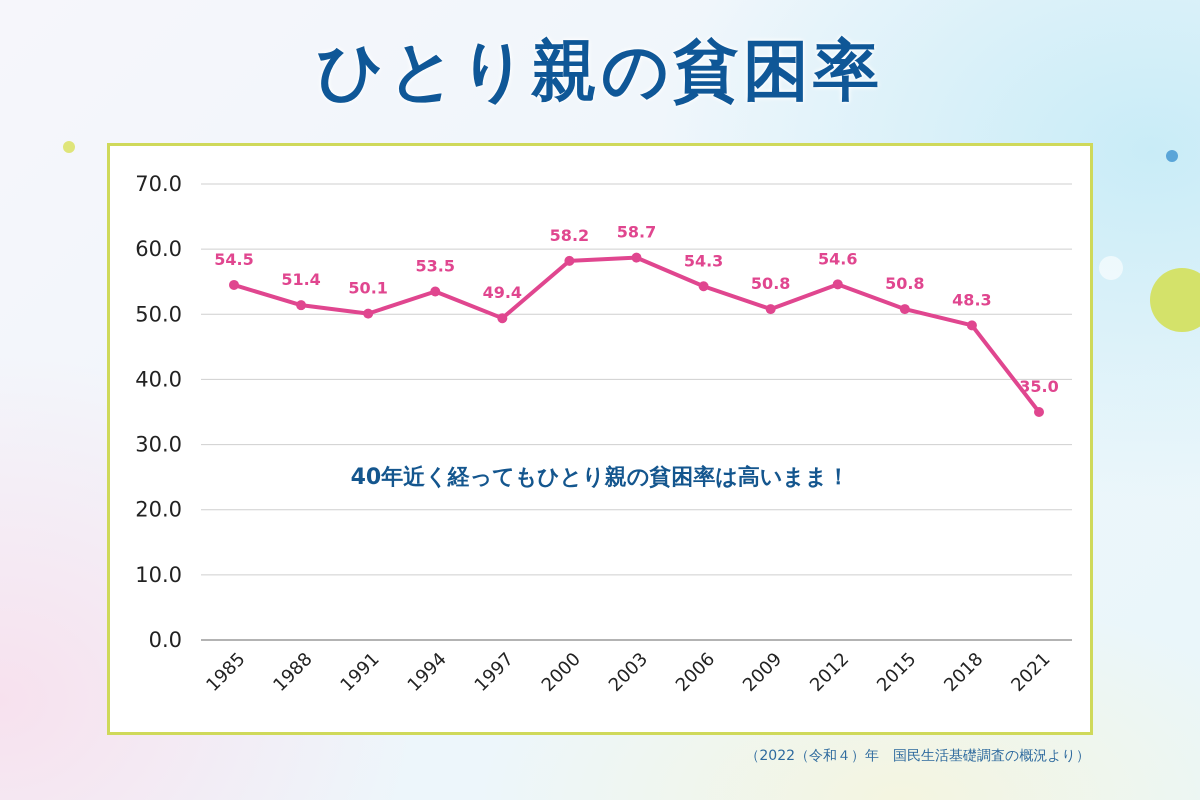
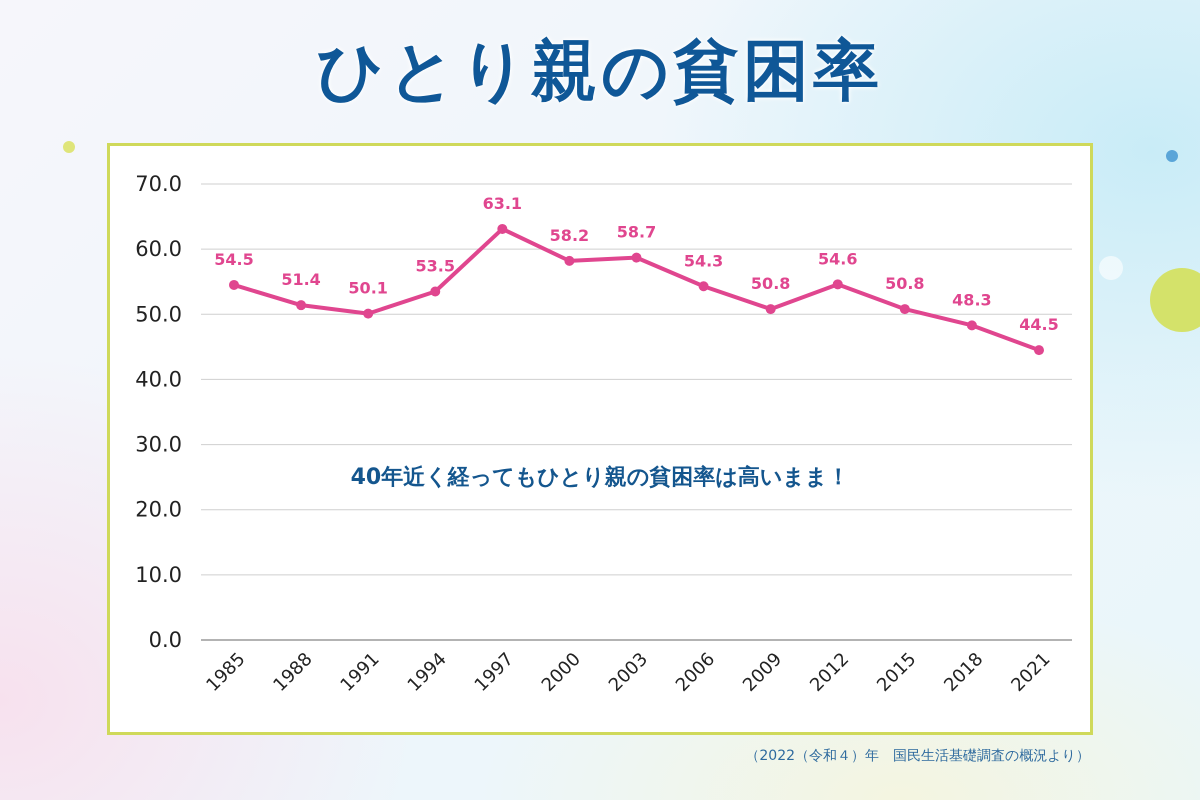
1997: 49.4 -> 63.1
2021: 35.0 -> 44.5
